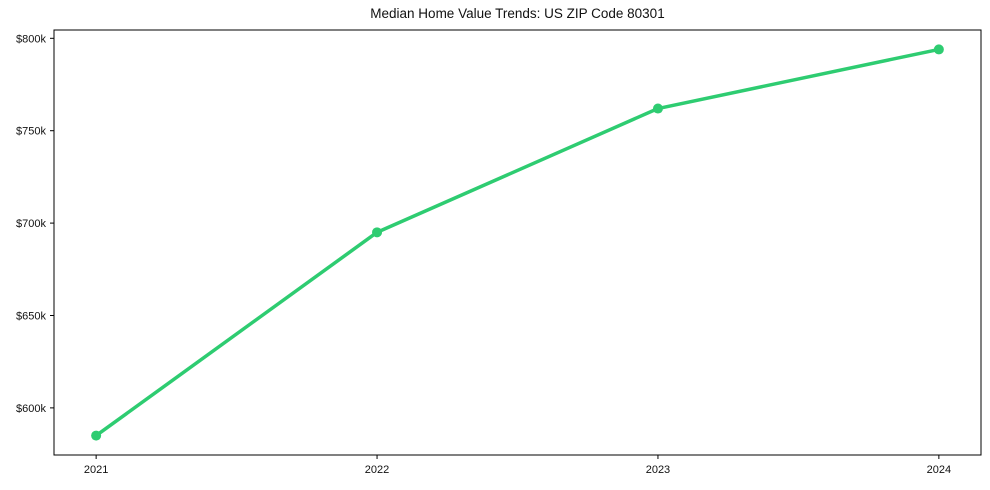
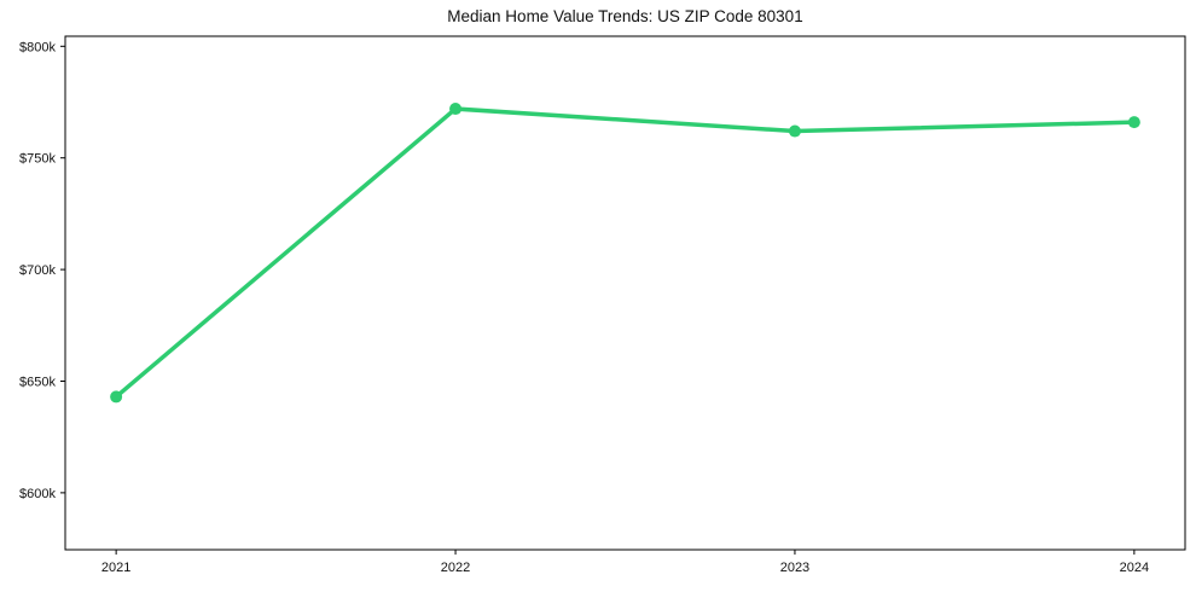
2021: $585k -> $643k
2022: $695k -> $772k
2024: $794k -> $766k
